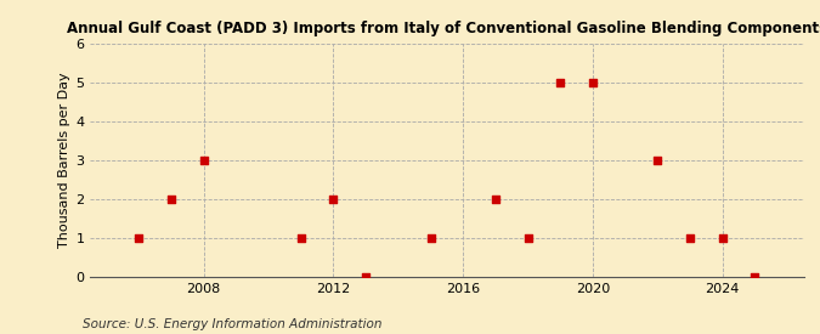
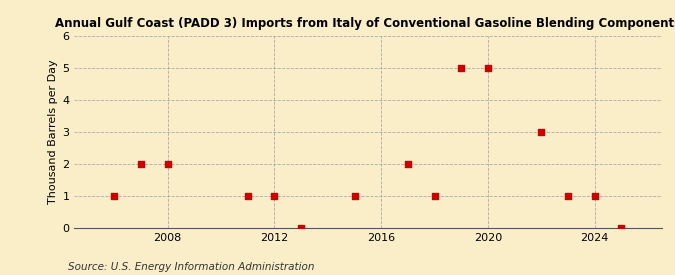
2008: 3 -> 2
2012: 2 -> 1
